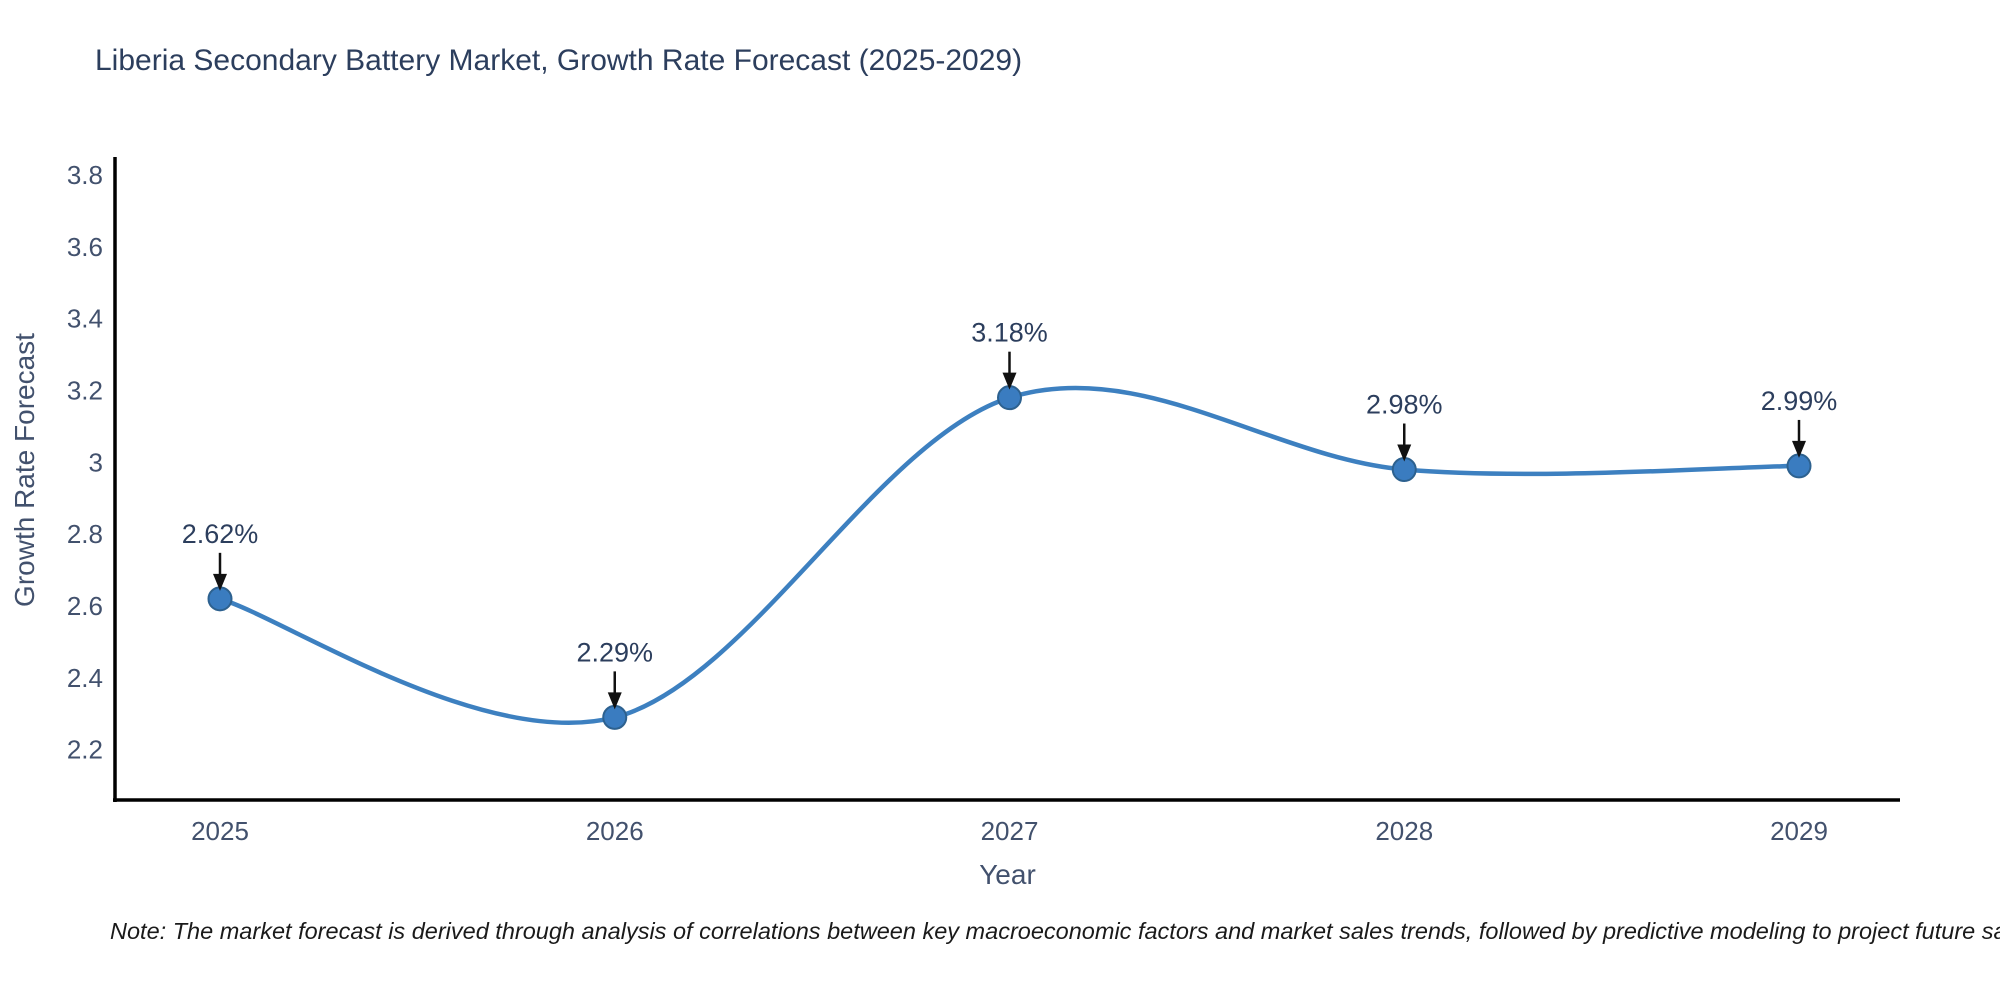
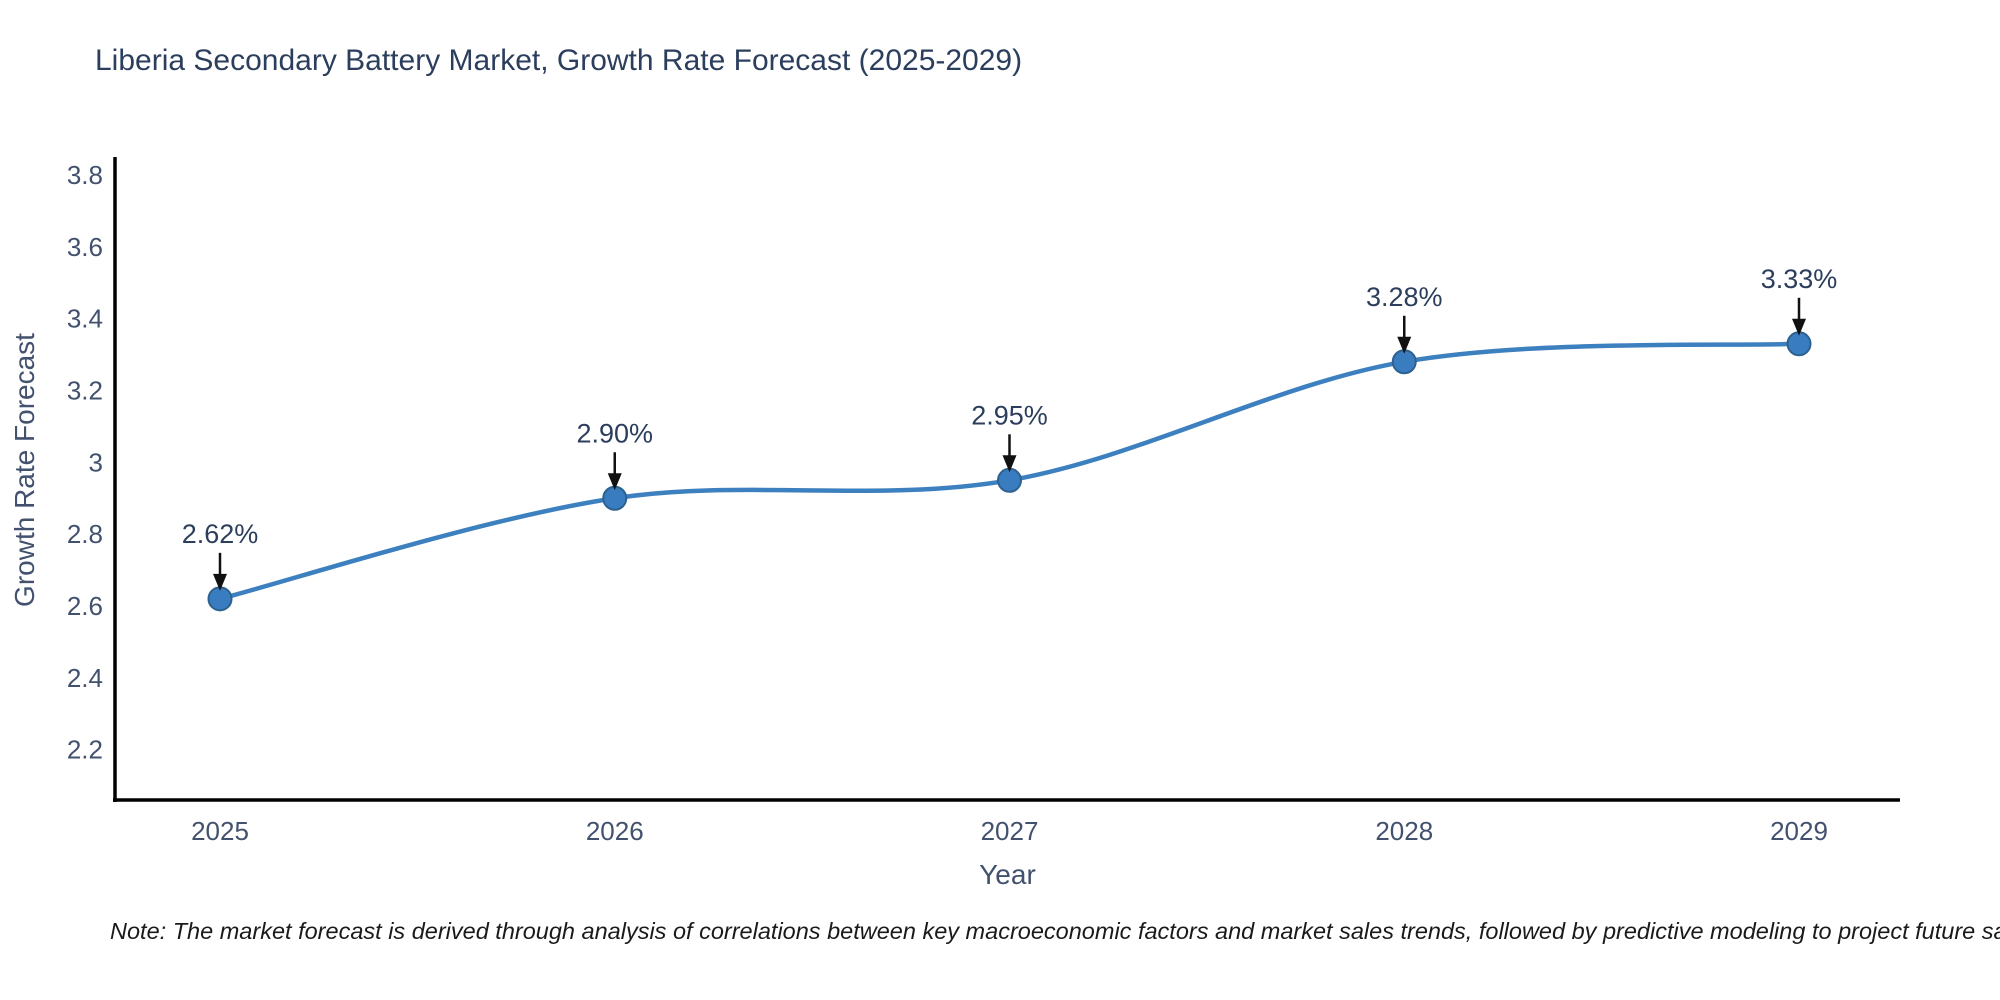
2026: 2.29% -> 2.90%
2027: 3.18% -> 2.95%
2028: 2.98% -> 3.28%
2029: 2.99% -> 3.33%
